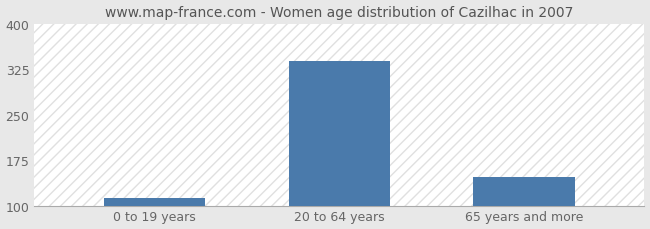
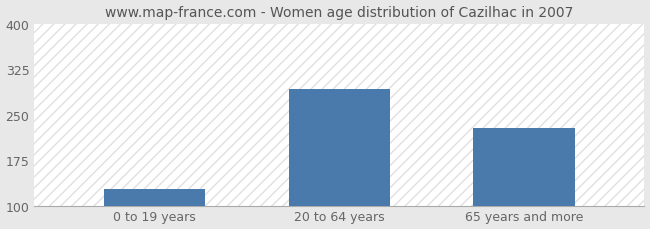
0 to 19 years: 113 -> 128
20 to 64 years: 338 -> 292
65 years and more: 148 -> 228
